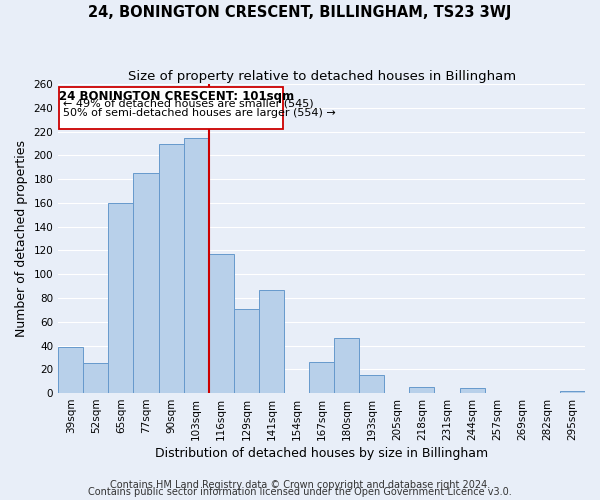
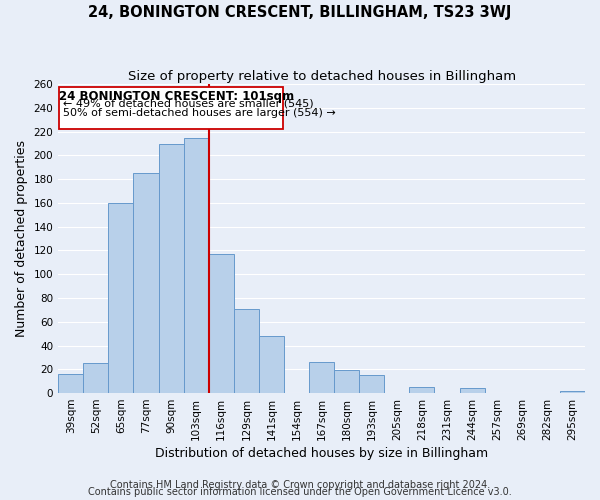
39sqm: 39 -> 16
141sqm: 87 -> 48
180sqm: 46 -> 19
